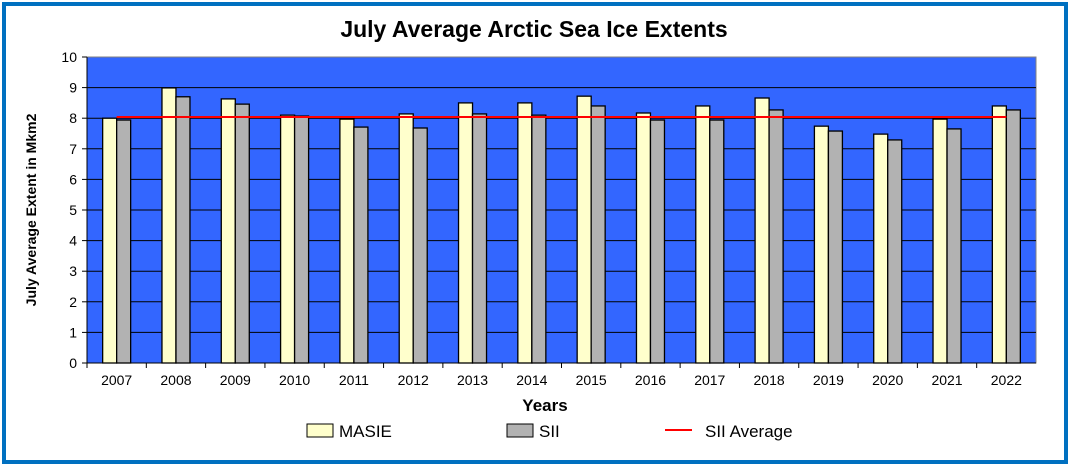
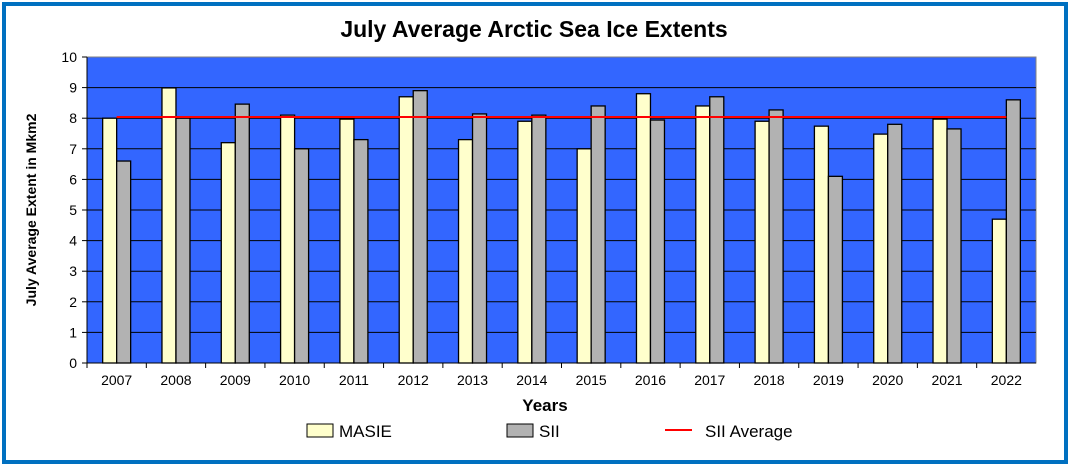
SII/2007: 7.9 -> 6.6
SII/2008: 8.7 -> 8.0
MASIE/2009: 8.6 -> 7.2
SII/2010: 8.1 -> 7.0
SII/2011: 7.7 -> 7.3
MASIE/2012: 8.1 -> 8.7
SII/2012: 7.7 -> 8.9
MASIE/2013: 8.5 -> 7.3
MASIE/2014: 8.5 -> 7.9
MASIE/2015: 8.7 -> 7.0
MASIE/2016: 8.2 -> 8.8
SII/2017: 7.9 -> 8.7
MASIE/2018: 8.7 -> 7.9
SII/2019: 7.6 -> 6.1
SII/2020: 7.3 -> 7.8
MASIE/2022: 8.4 -> 4.7
SII/2022: 8.3 -> 8.6
